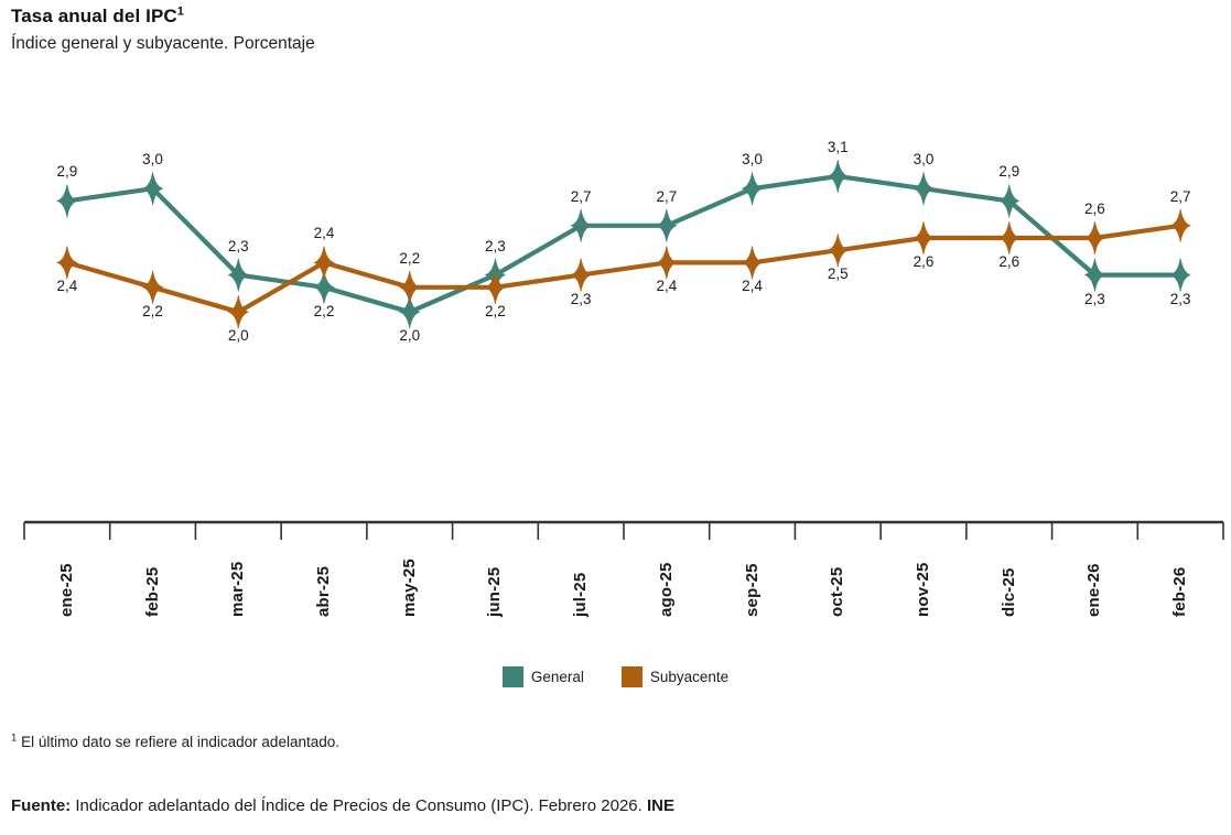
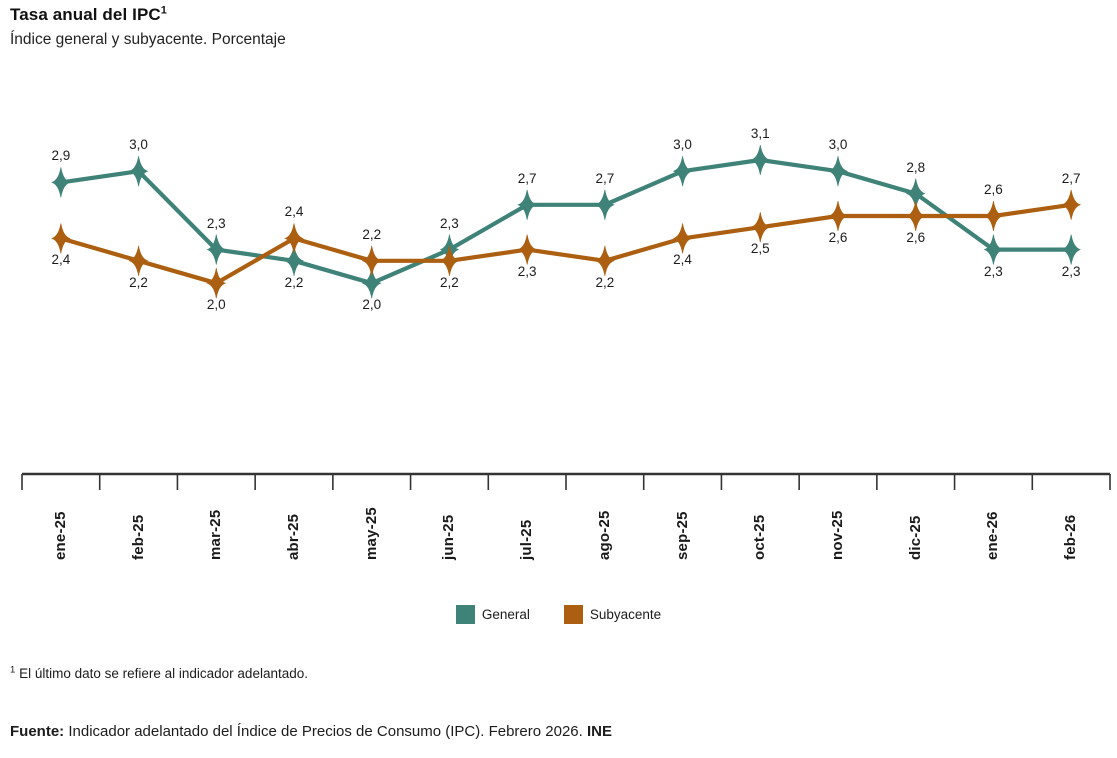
Subyacente/ago-25: 2,4 -> 2,2
General/dic-25: 2,9 -> 2,8
